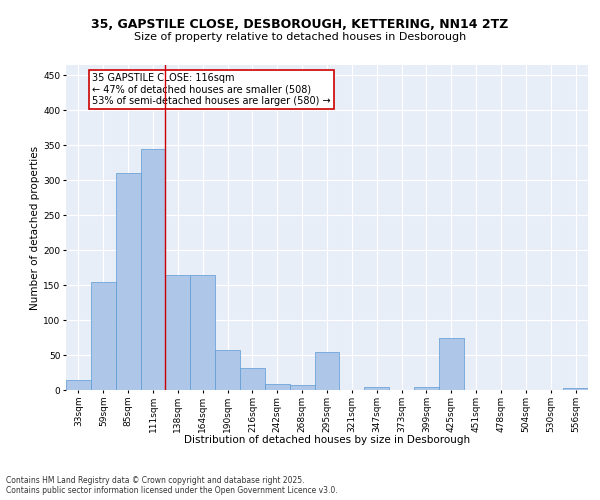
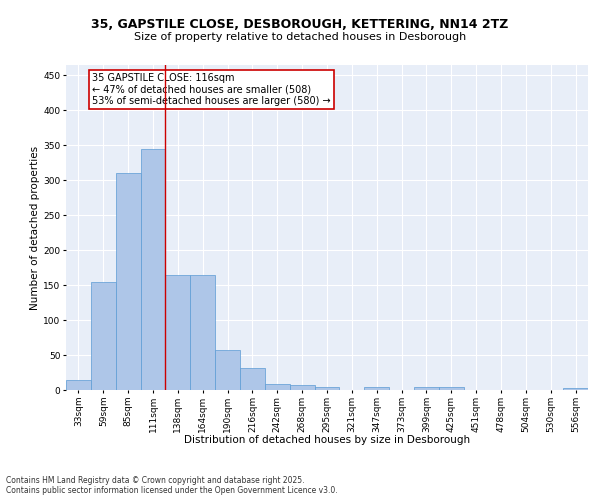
295sqm: 54 -> 5
425sqm: 74 -> 5
